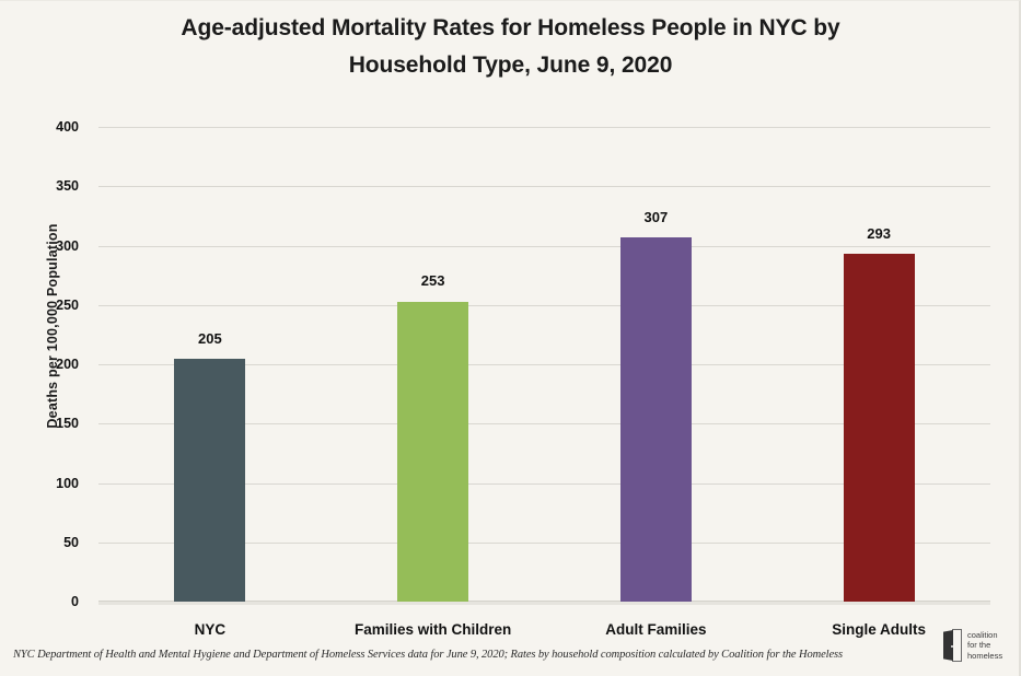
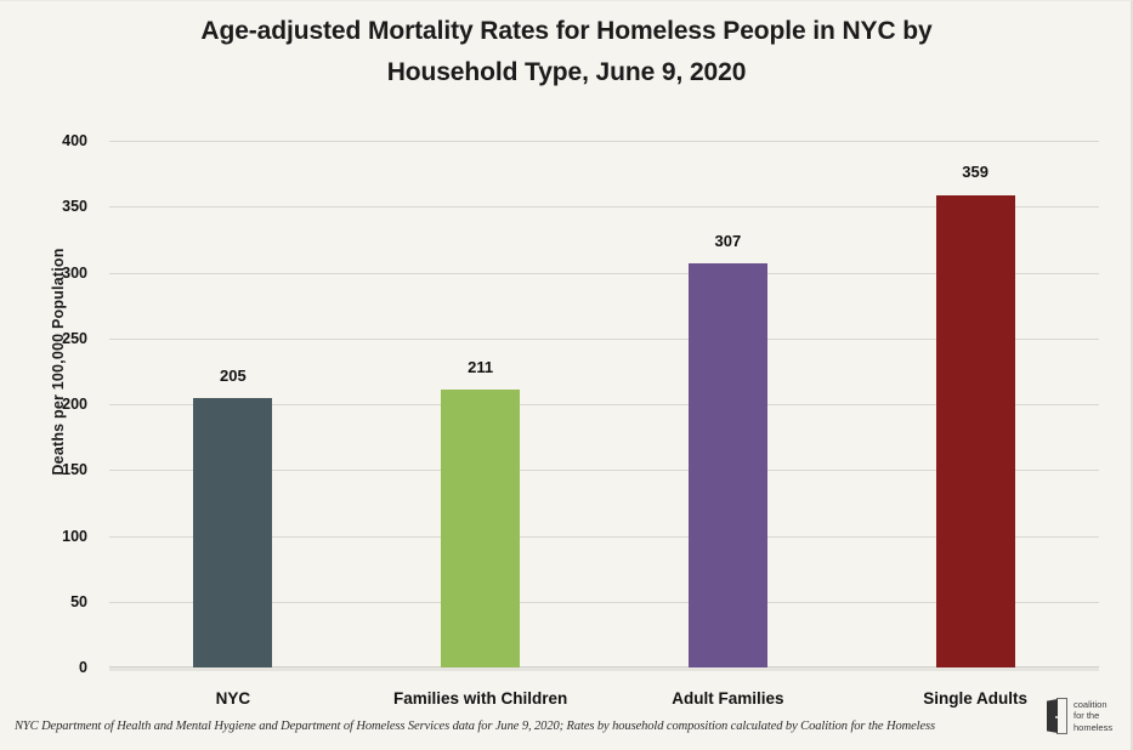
Families with Children: 253 -> 211
Single Adults: 293 -> 359
